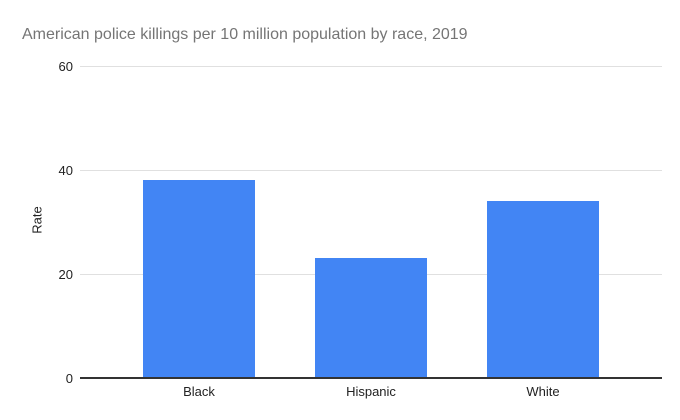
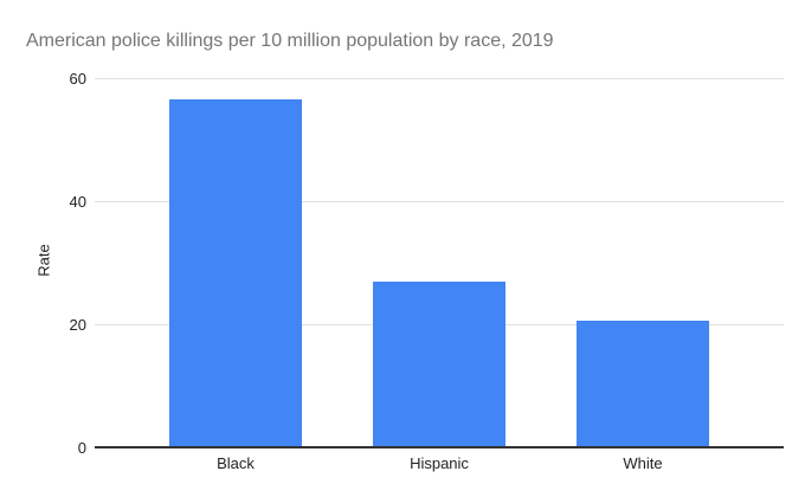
Black: 38 -> 56
Hispanic: 23 -> 27
White: 34 -> 20
